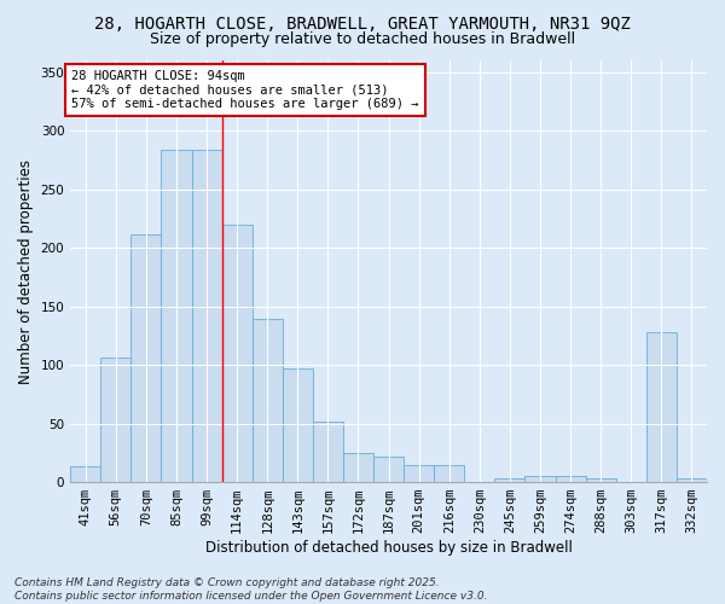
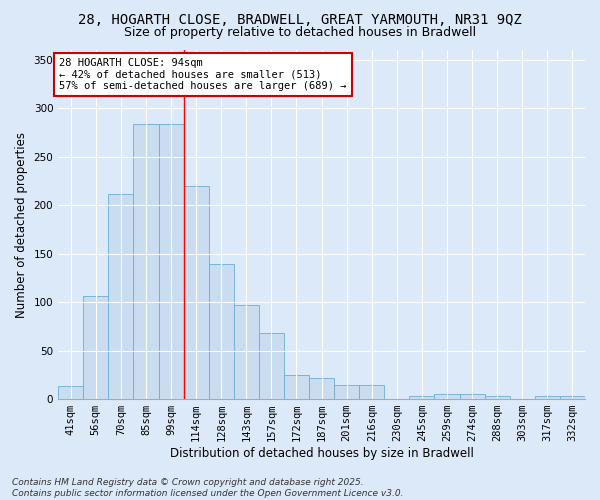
157sqm: 52 -> 68
317sqm: 128 -> 3
